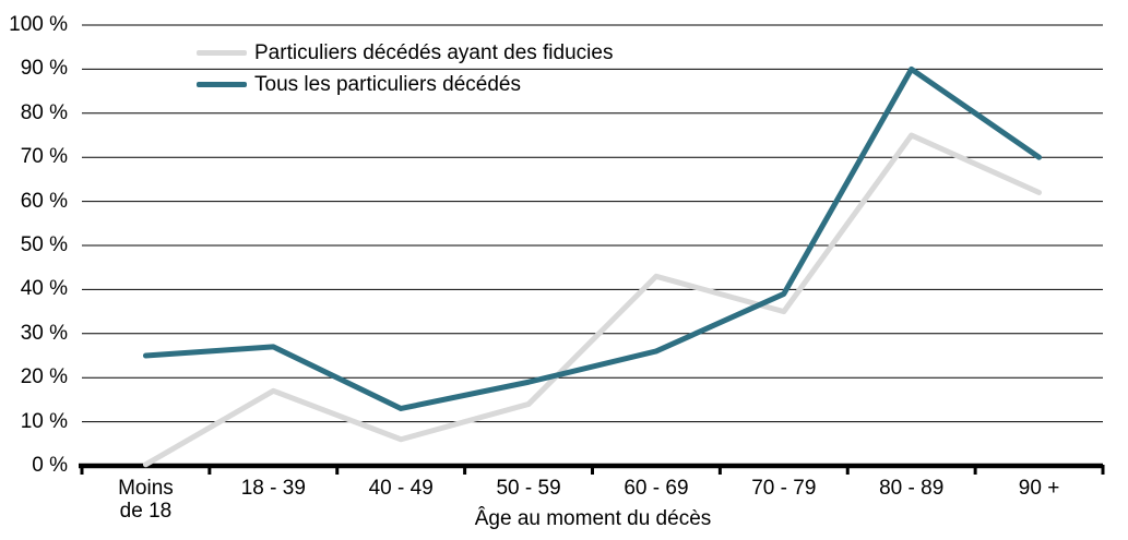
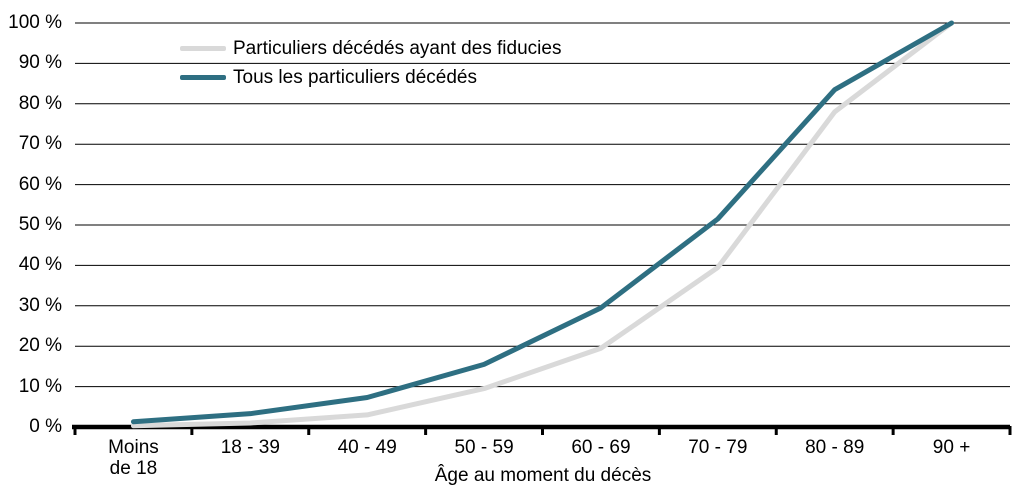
Tous les particuliers décédés/Moins de 18: 25% -> 1%
Particuliers décédés ayant des fiducies/18 - 39: 17% -> 1%
Tous les particuliers décédés/18 - 39: 27% -> 3%
Particuliers décédés ayant des fiducies/40 - 49: 6% -> 3%
Tous les particuliers décédés/40 - 49: 13% -> 7%
Particuliers décédés ayant des fiducies/50 - 59: 14% -> 10%
Tous les particuliers décédés/50 - 59: 19% -> 16%
Particuliers décédés ayant des fiducies/60 - 69: 43% -> 20%
Tous les particuliers décédés/60 - 69: 26% -> 30%
Particuliers décédés ayant des fiducies/70 - 79: 35% -> 40%
Tous les particuliers décédés/70 - 79: 39% -> 52%
Particuliers décédés ayant des fiducies/80 - 89: 75% -> 78%
Tous les particuliers décédés/80 - 89: 90% -> 84%
Particuliers décédés ayant des fiducies/90 +: 62% -> 100%
Tous les particuliers décédés/90 +: 70% -> 100%
